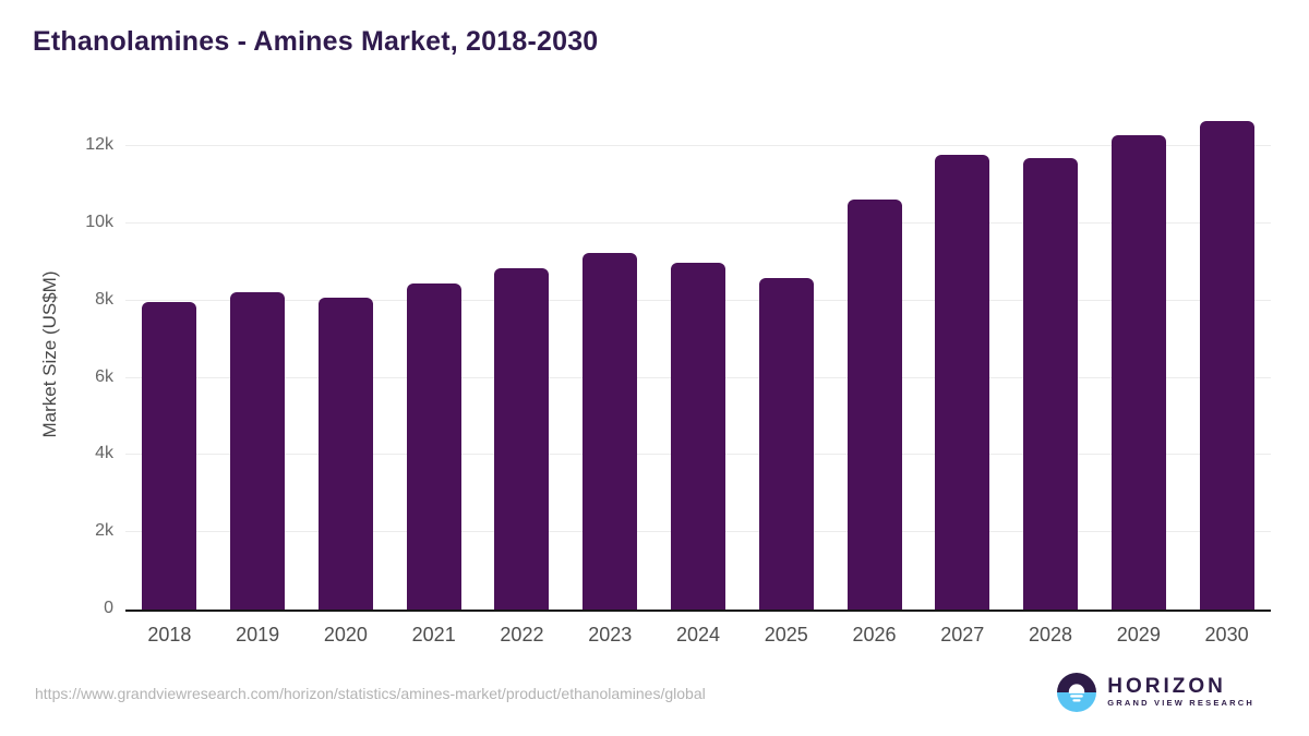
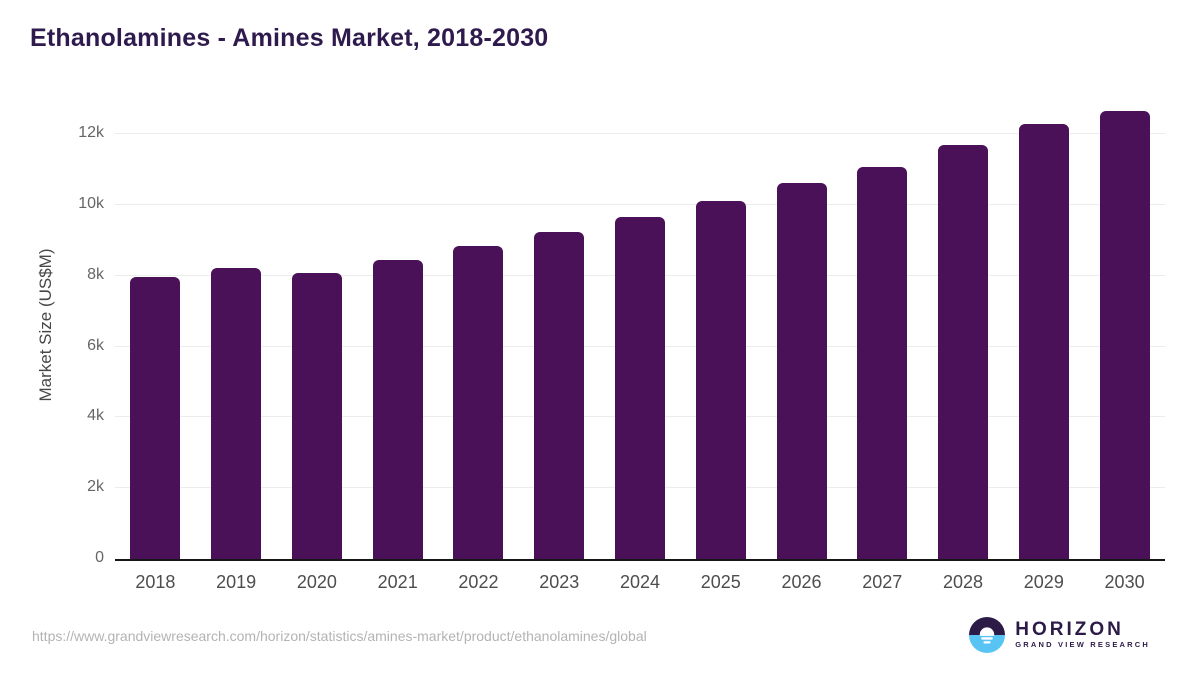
2024: 9.0k -> 9.7k
2025: 8.6k -> 10.1k
2027: 11.8k -> 11.1k
